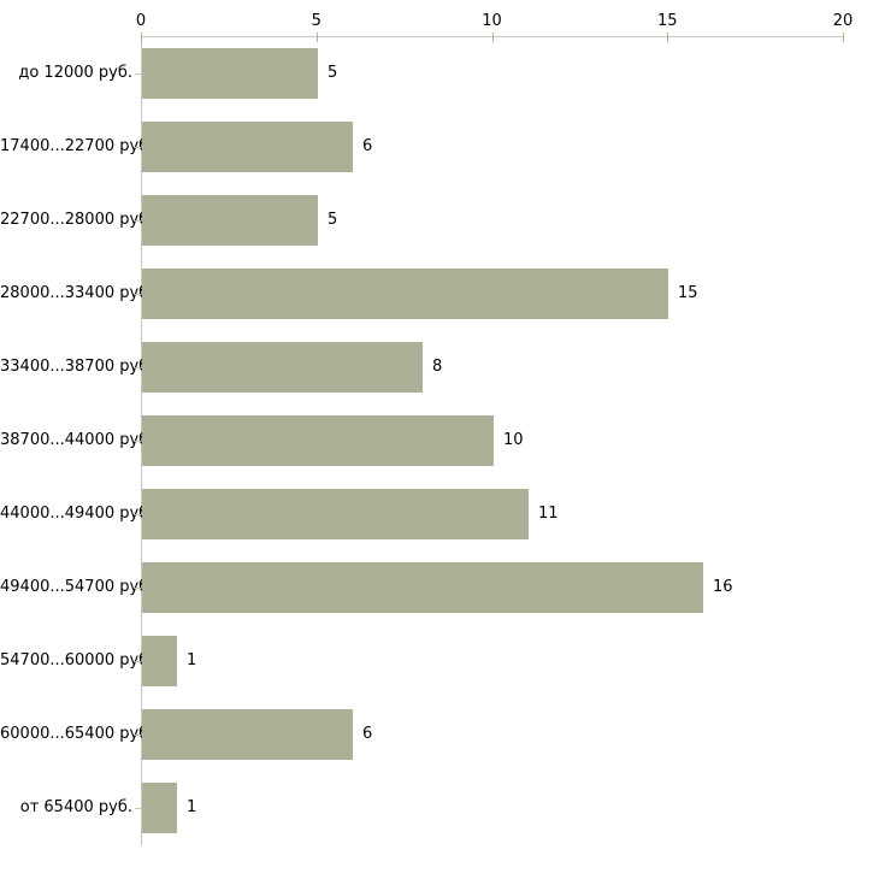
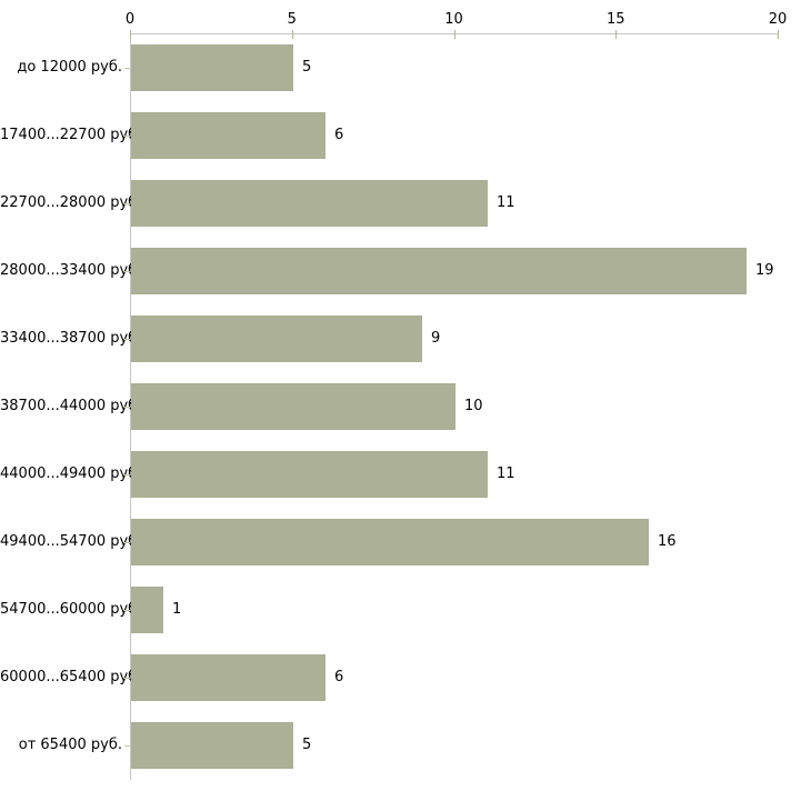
22700...28000 руб.: 5 -> 11
28000...33400 руб.: 15 -> 19
33400...38700 руб.: 8 -> 9
от 65400 руб.: 1 -> 5
